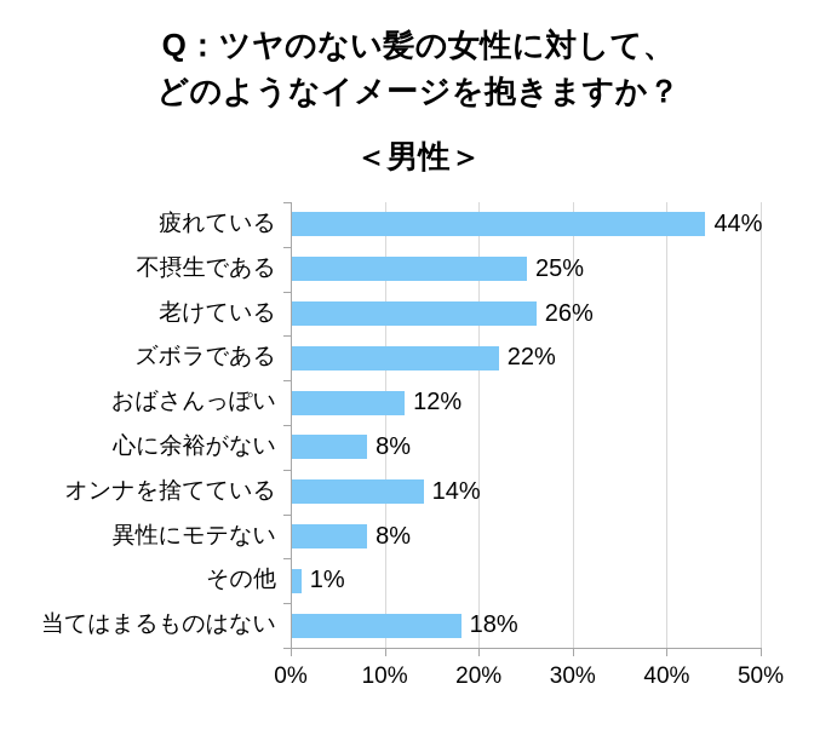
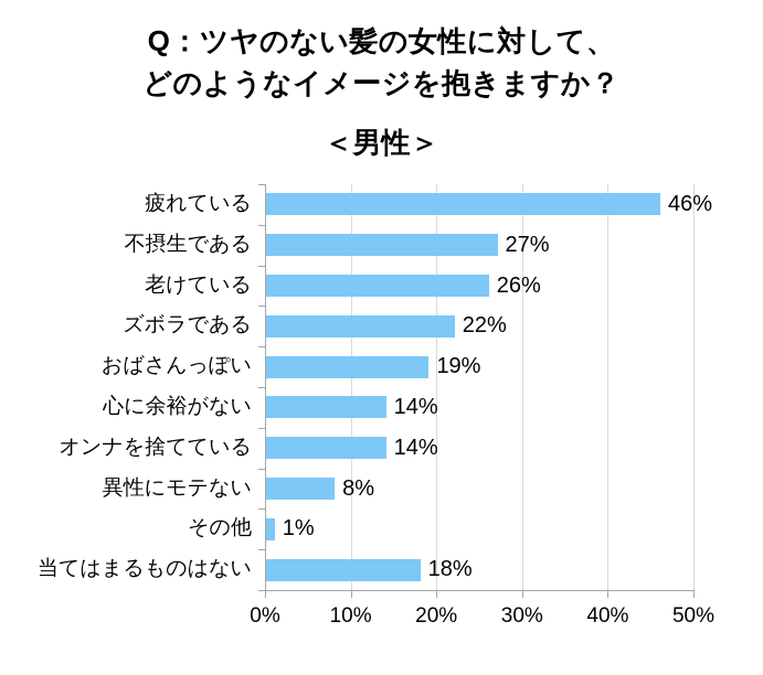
疲れている: 44% -> 46%
不摂生である: 25% -> 27%
おばさんっぽい: 12% -> 19%
心に余裕がない: 8% -> 14%
